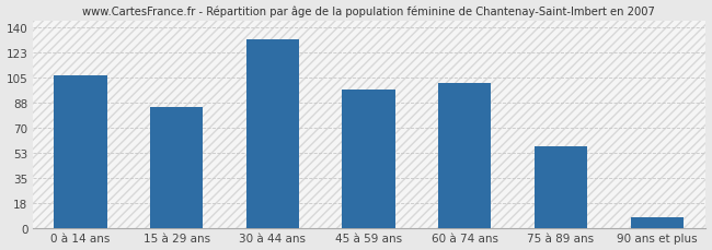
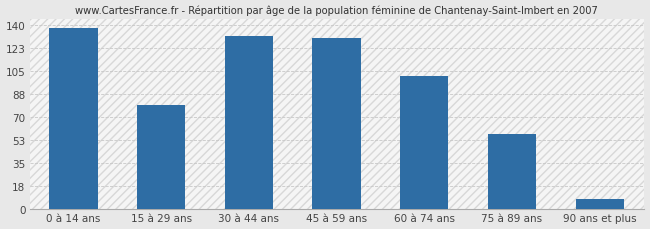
0 à 14 ans: 107 -> 138
15 à 29 ans: 85 -> 79
45 à 59 ans: 97 -> 130
